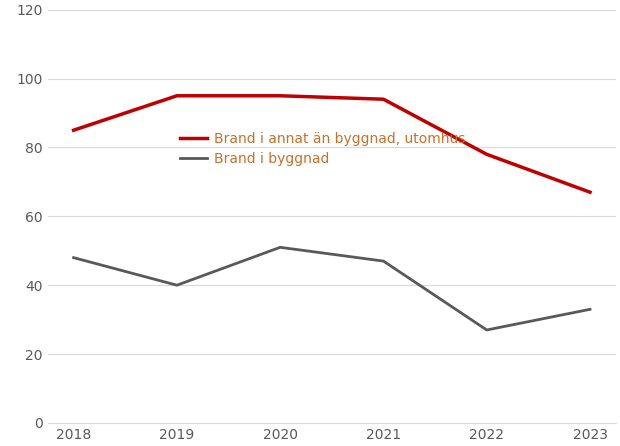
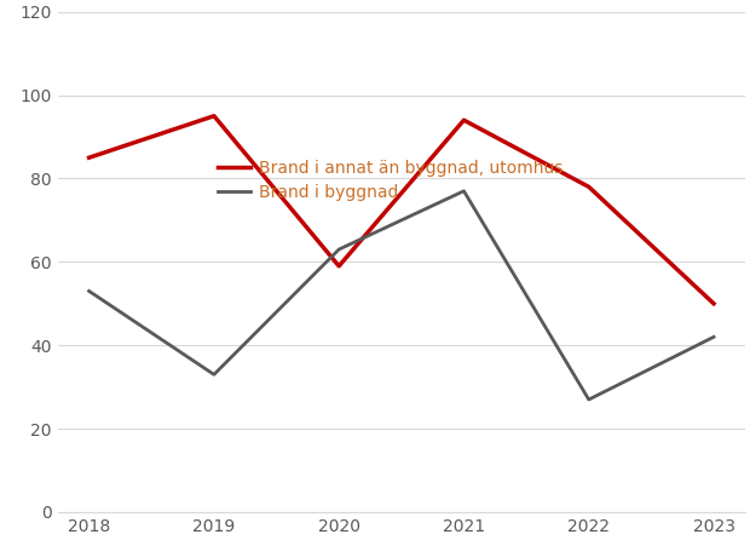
Brand i byggnad/2018: 48 -> 53
Brand i byggnad/2019: 40 -> 33
Brand i annat än byggnad, utomhus/2020: 95 -> 59
Brand i byggnad/2020: 51 -> 63
Brand i byggnad/2021: 47 -> 77
Brand i annat än byggnad, utomhus/2023: 67 -> 50
Brand i byggnad/2023: 33 -> 42
